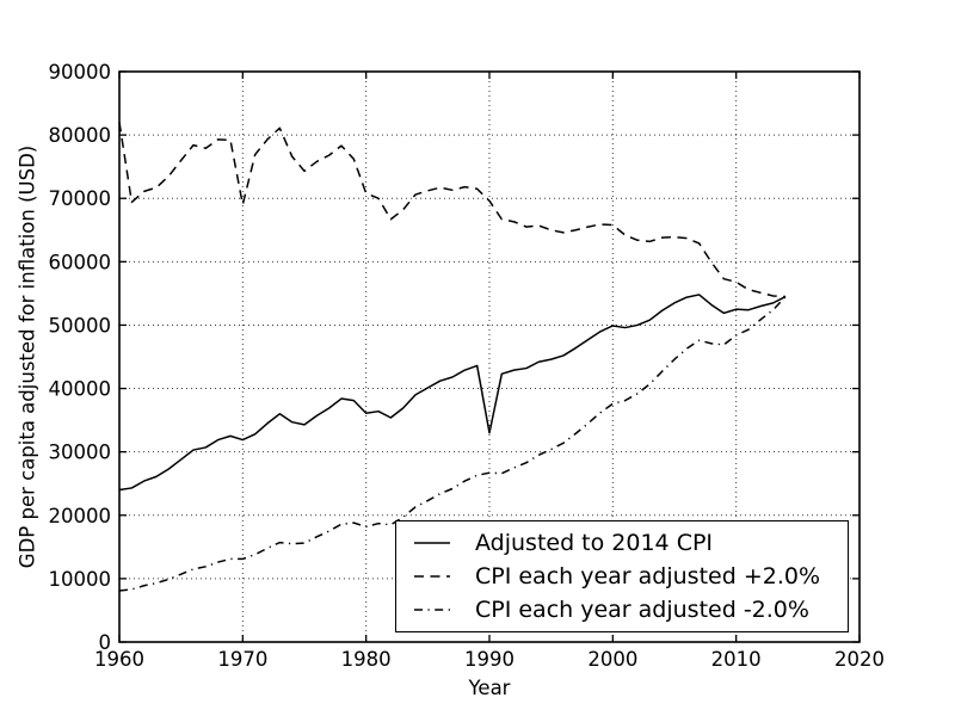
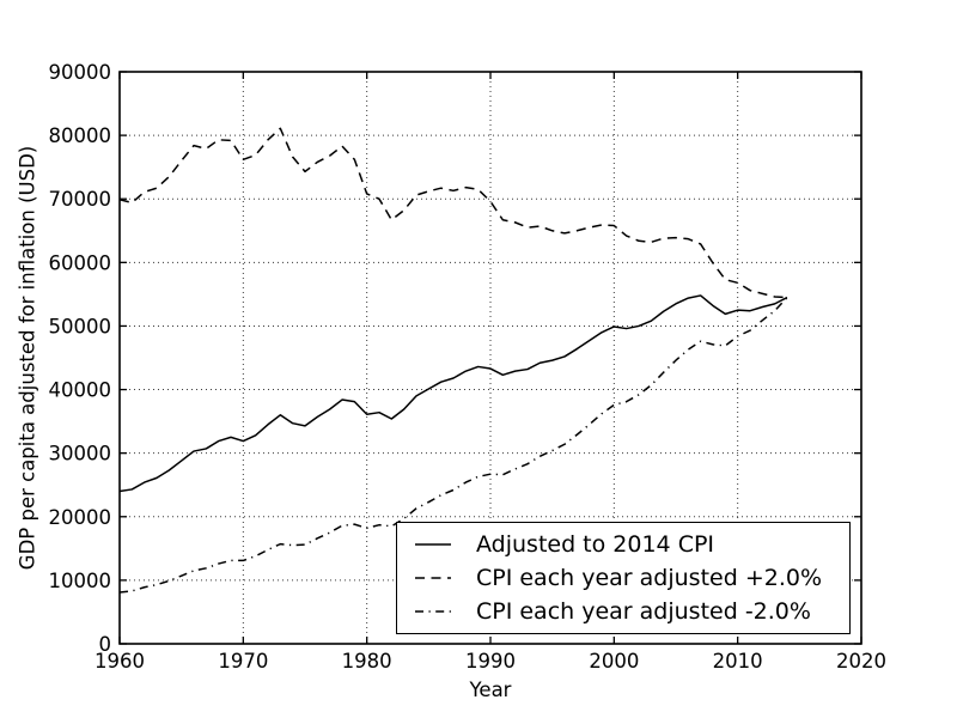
CPI each year adjusted +2.0%/1960: 82000 -> 70000
CPI each year adjusted +2.0%/1970: 69000 -> 76000
Adjusted to 2014 CPI/1990: 33000 -> 43000
